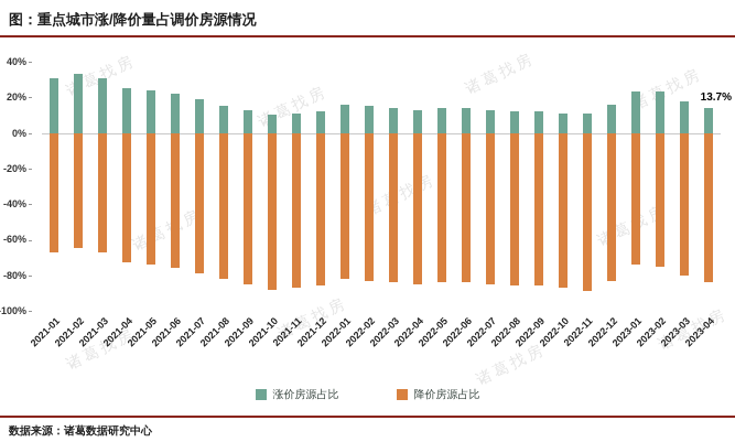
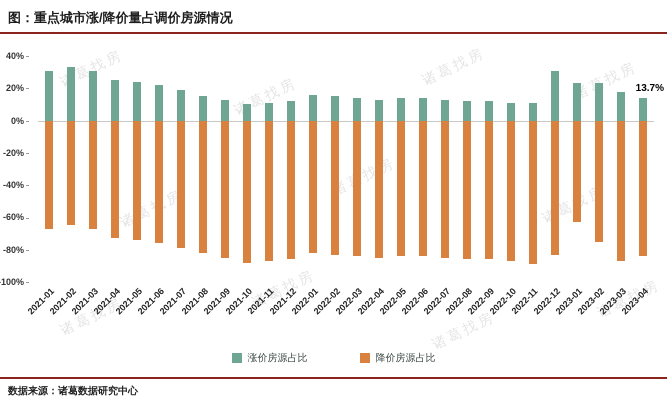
涨价房源占比/2022-12: 16% -> 31%
降价房源占比/2023-01: -74% -> -63%
降价房源占比/2023-03: -80% -> -87%
